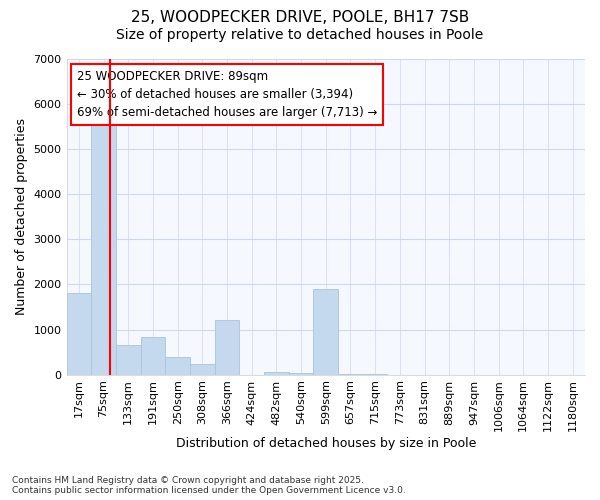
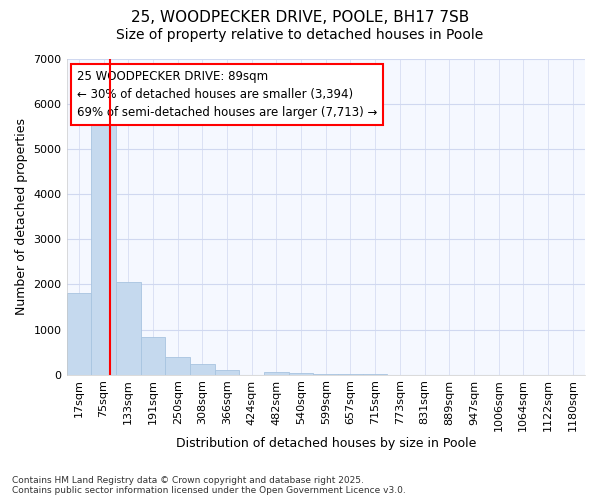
133sqm: 650 -> 2050
366sqm: 1200 -> 100
599sqm: 1900 -> 20
